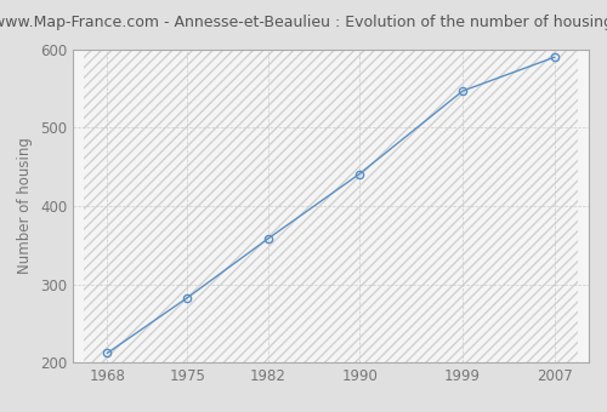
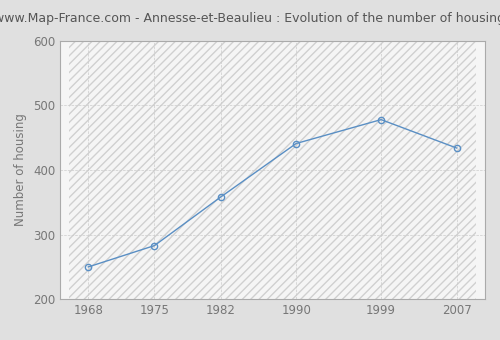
1968: 212 -> 250
1999: 547 -> 478
2007: 590 -> 434
